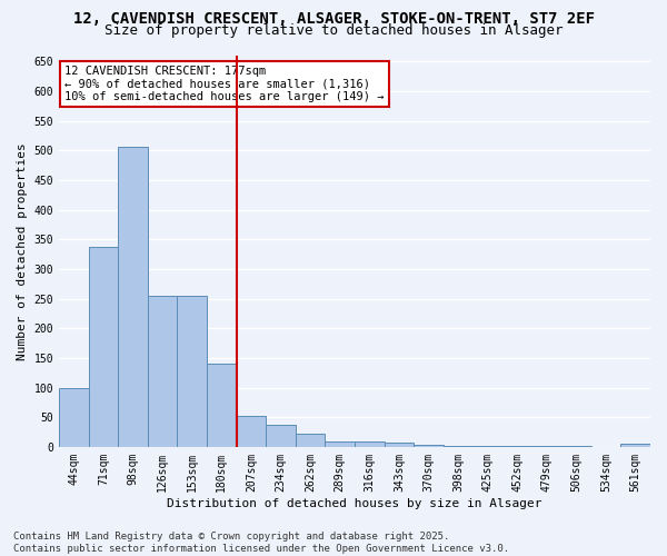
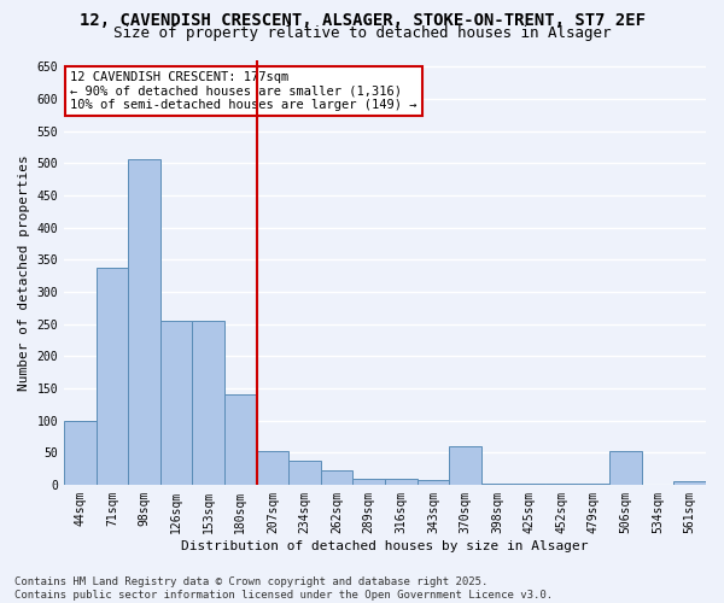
370sqm: 3 -> 60
506sqm: 1 -> 52
